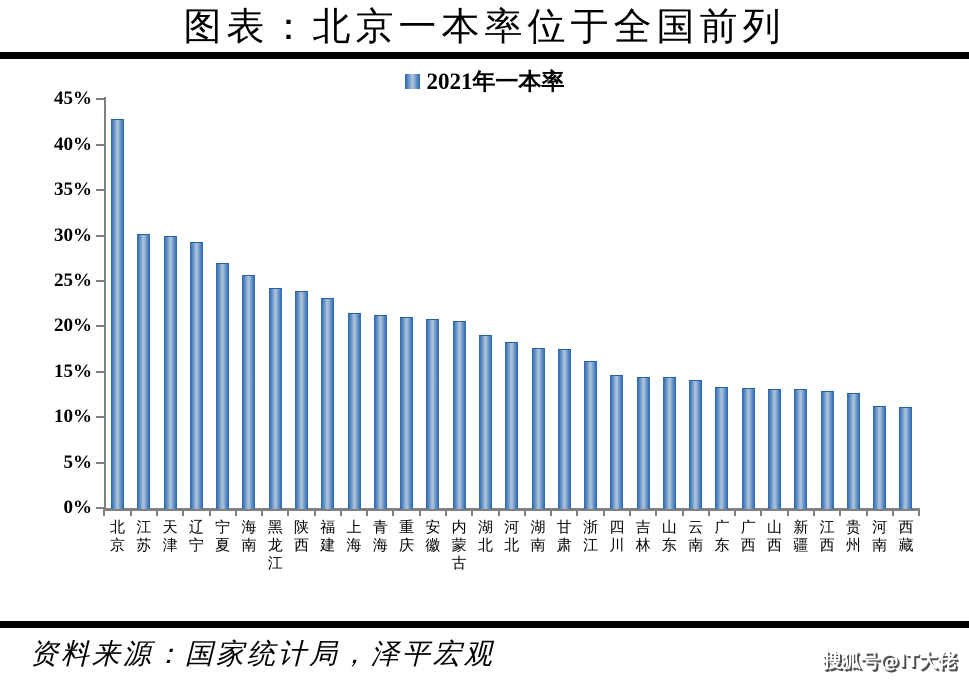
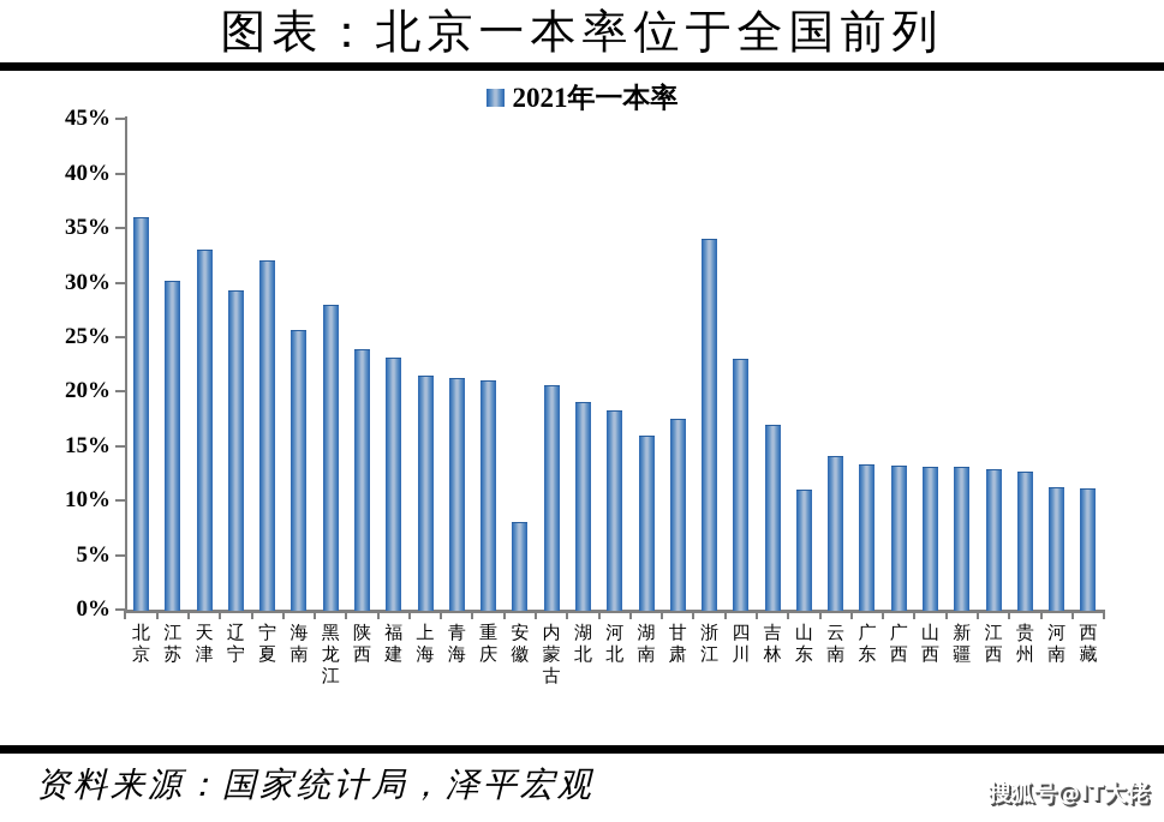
北京: 43% -> 36%
天津: 30% -> 33%
宁夏: 27% -> 32%
黑龙江: 24% -> 28%
安徽: 21% -> 8%
湖南: 18% -> 16%
浙江: 16% -> 34%
四川: 15% -> 23%
吉林: 14% -> 17%
山东: 14% -> 11%
